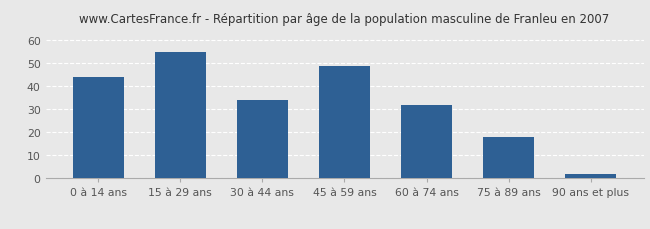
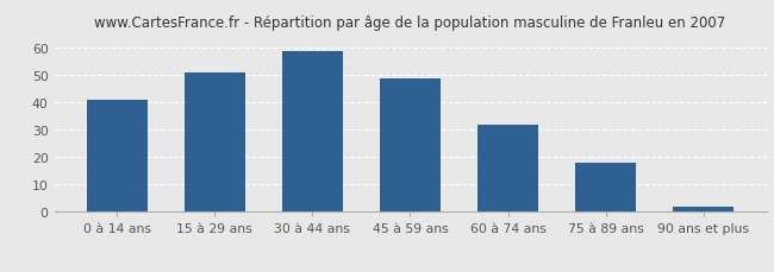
0 à 14 ans: 44 -> 41
15 à 29 ans: 55 -> 51
30 à 44 ans: 34 -> 59
